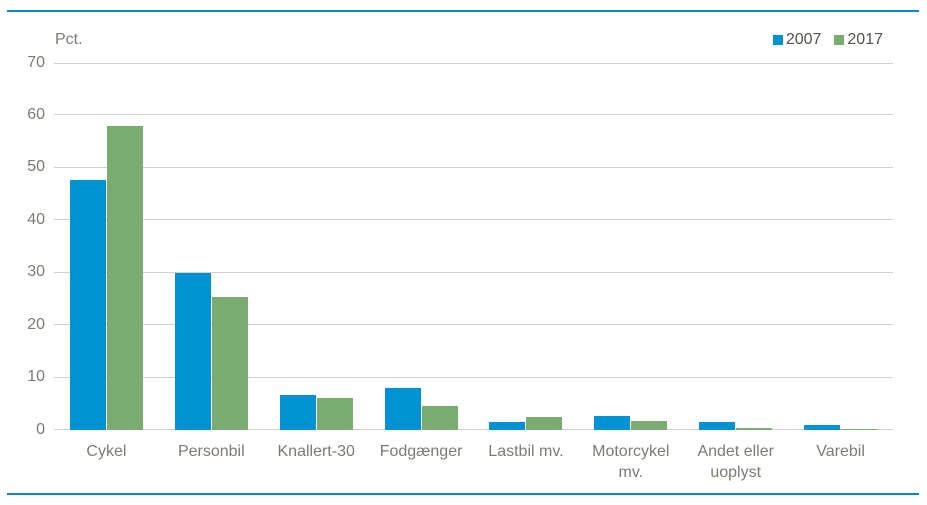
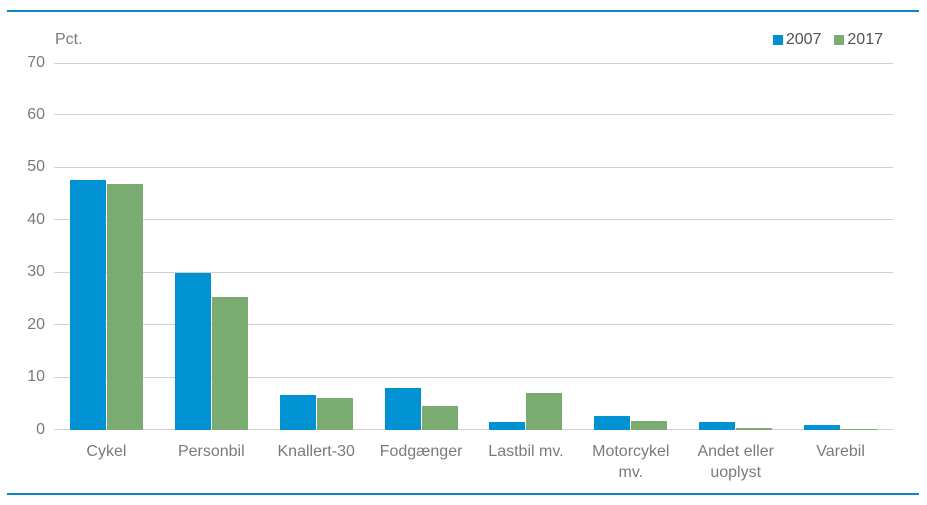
2017/Cykel: 58 -> 47
2017/Lastbil mv.: 2 -> 7
